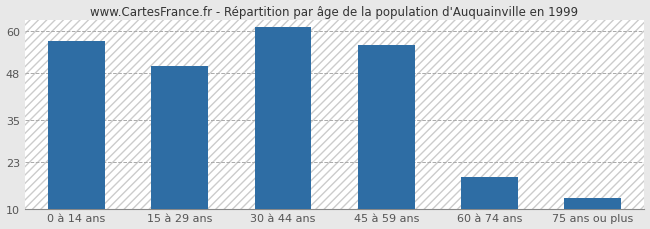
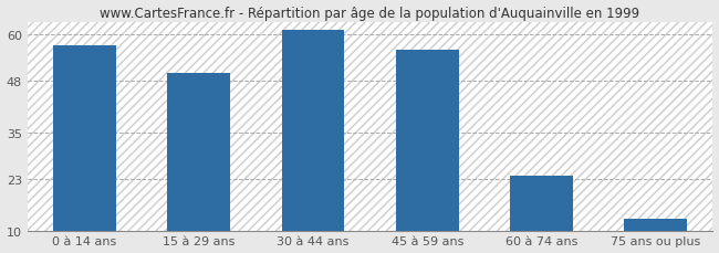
60 à 74 ans: 19 -> 24
